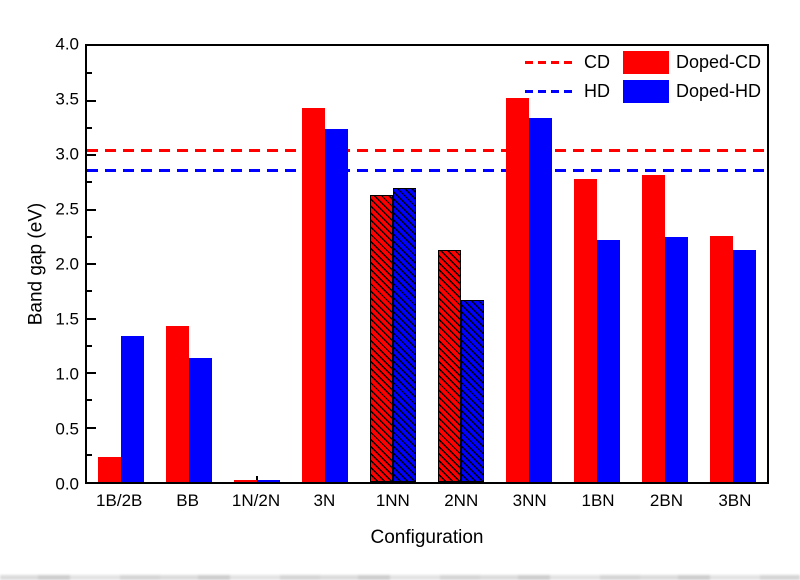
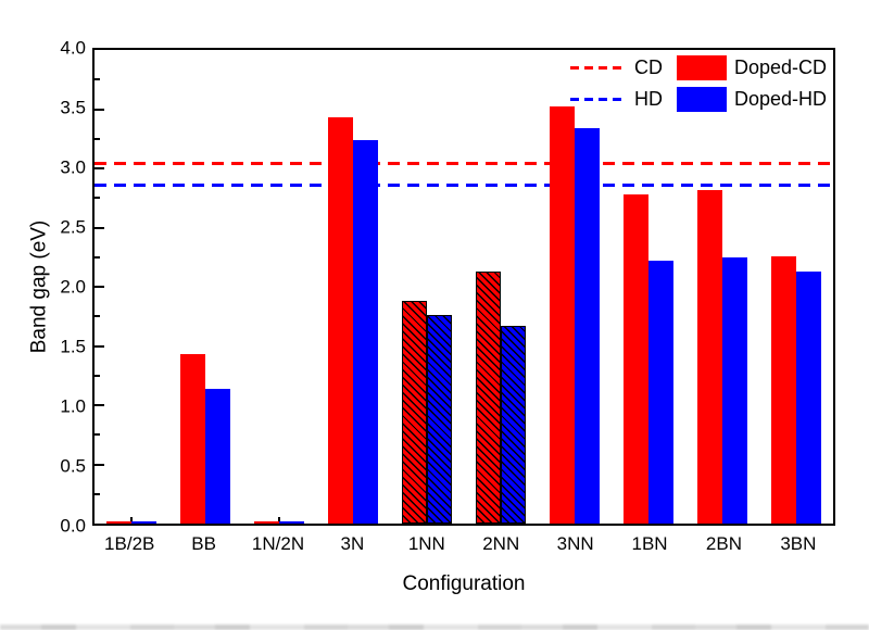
Doped-CD/1B/2B: 0.23 -> 0.02
Doped-HD/1B/2B: 1.34 -> 0.02
Doped-CD/1NN: 2.63 -> 1.88
Doped-HD/1NN: 2.70 -> 1.76
